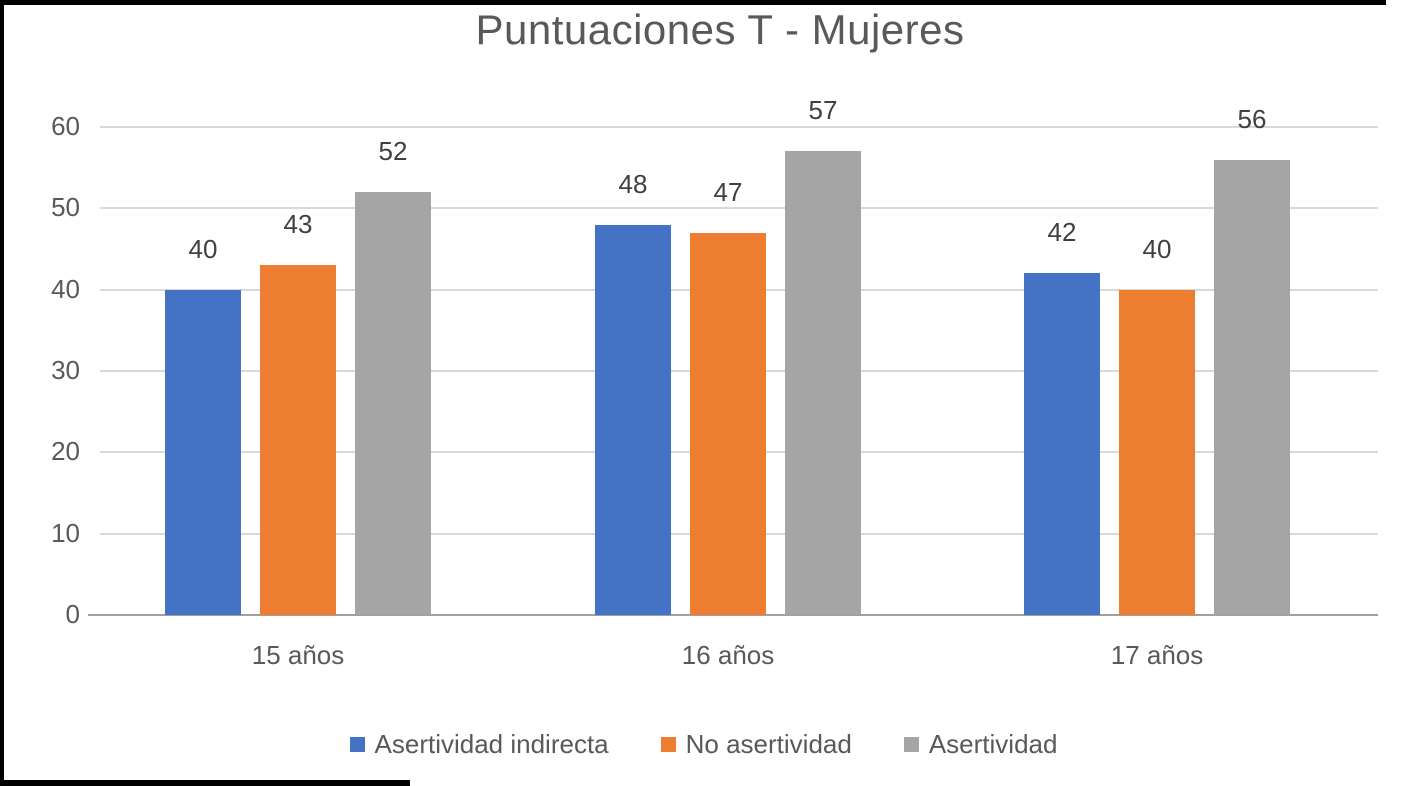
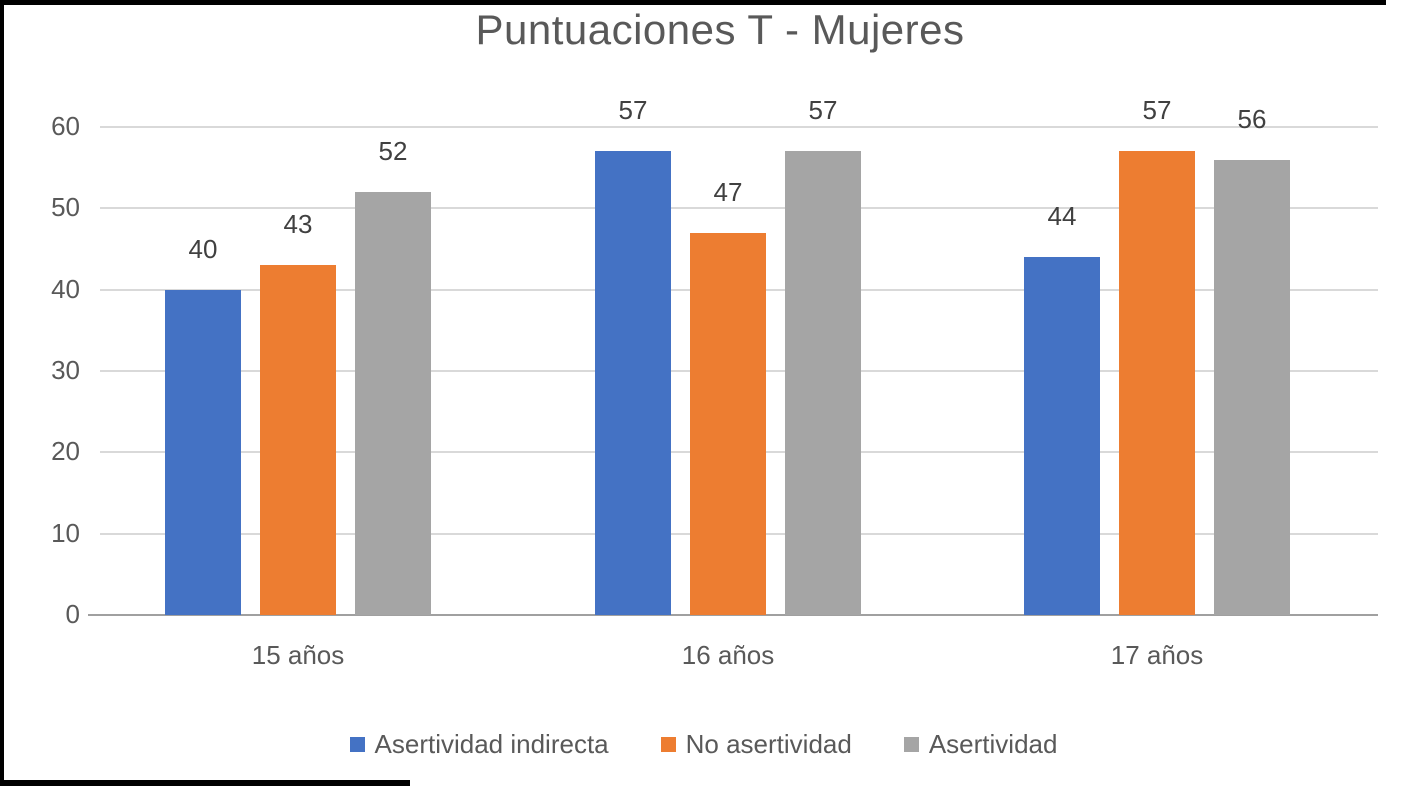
Asertividad indirecta/16 años: 48 -> 57
Asertividad indirecta/17 años: 42 -> 44
No asertividad/17 años: 40 -> 57
